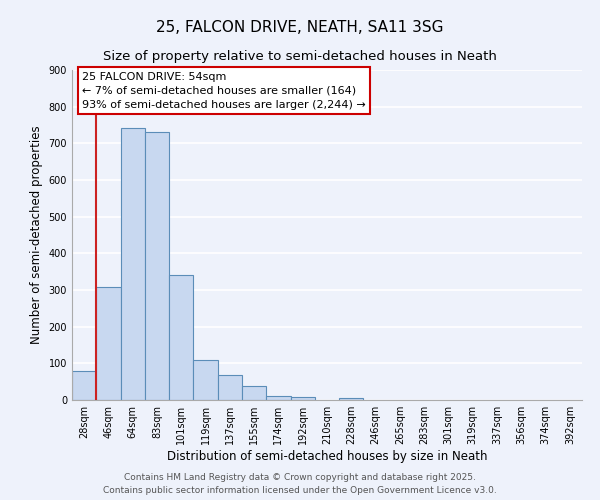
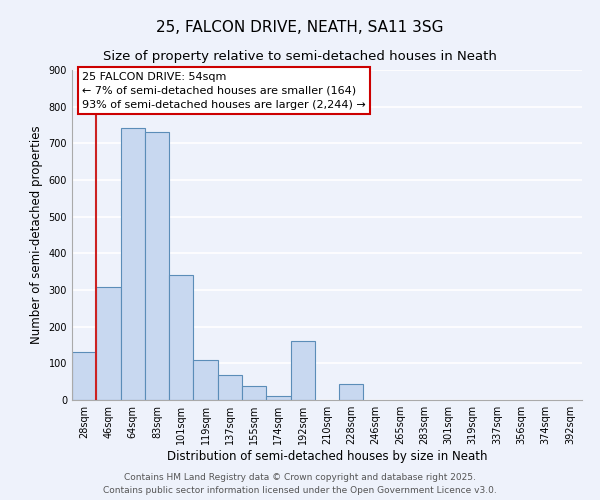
28sqm: 80 -> 130
192sqm: 8 -> 160
228sqm: 5 -> 45
